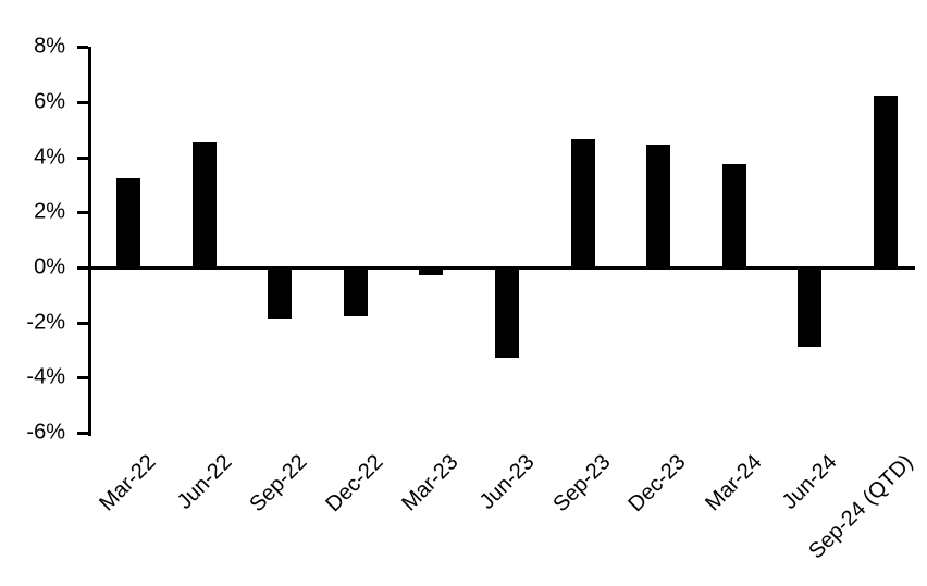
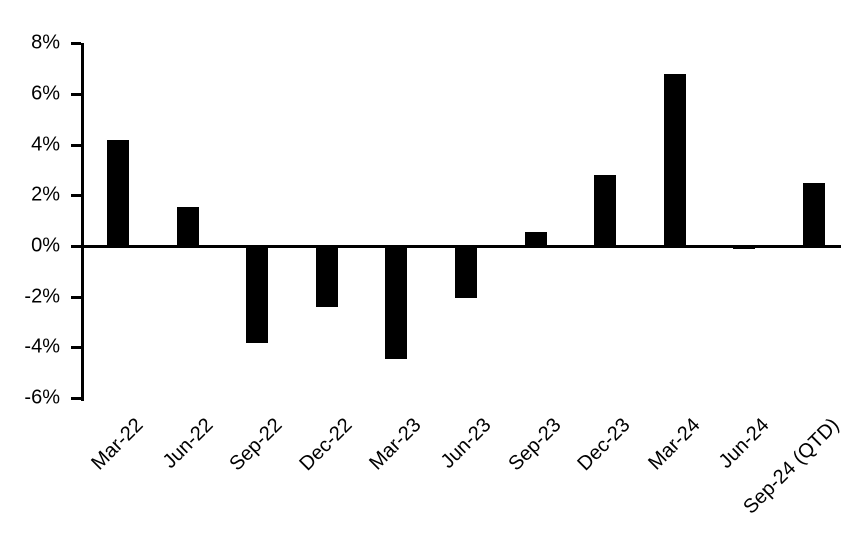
Mar-22: 3.2% -> 4.2%
Jun-22: 4.5% -> 1.5%
Sep-22: -1.9% -> -3.9%
Dec-22: -1.8% -> -2.5%
Mar-23: -0.3% -> -4.5%
Jun-23: -3.3% -> -2.1%
Sep-23: 4.6% -> 0.5%
Dec-23: 4.4% -> 2.8%
Mar-24: 3.7% -> 6.8%
Jun-24: -2.9% -> -0.1%
Sep-24 (QTD): 6.2% -> 2.5%
